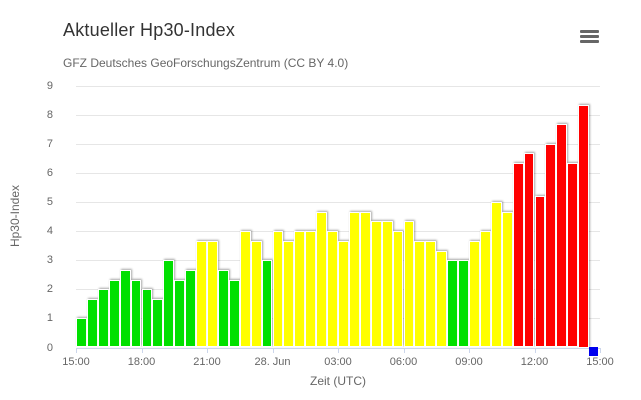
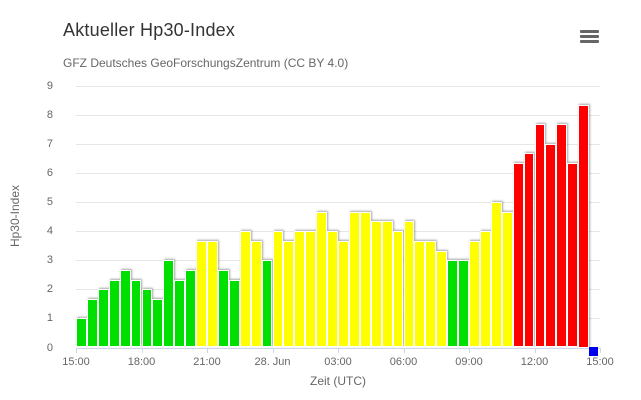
12:00: 5.2 -> 7.7
